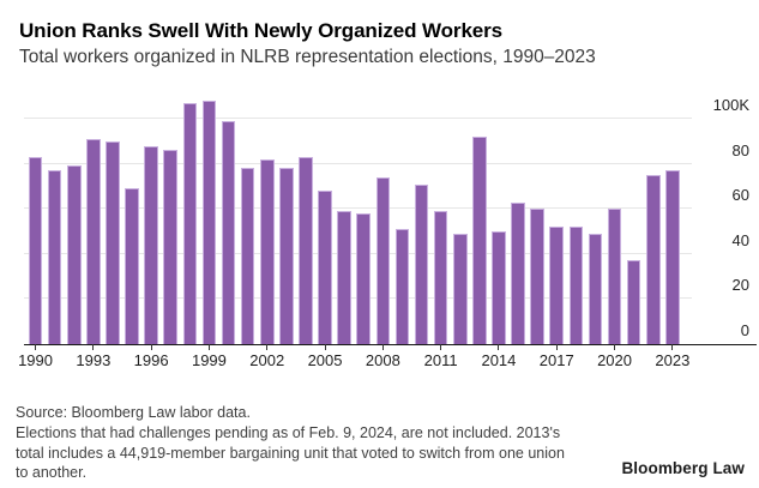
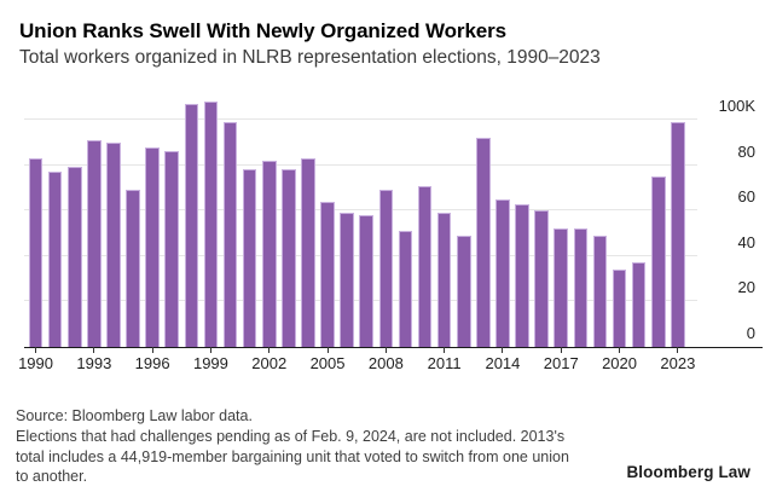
2005: 68K -> 64K
2008: 74K -> 69K
2014: 50K -> 65K
2020: 60K -> 34K
2023: 77K -> 99K
